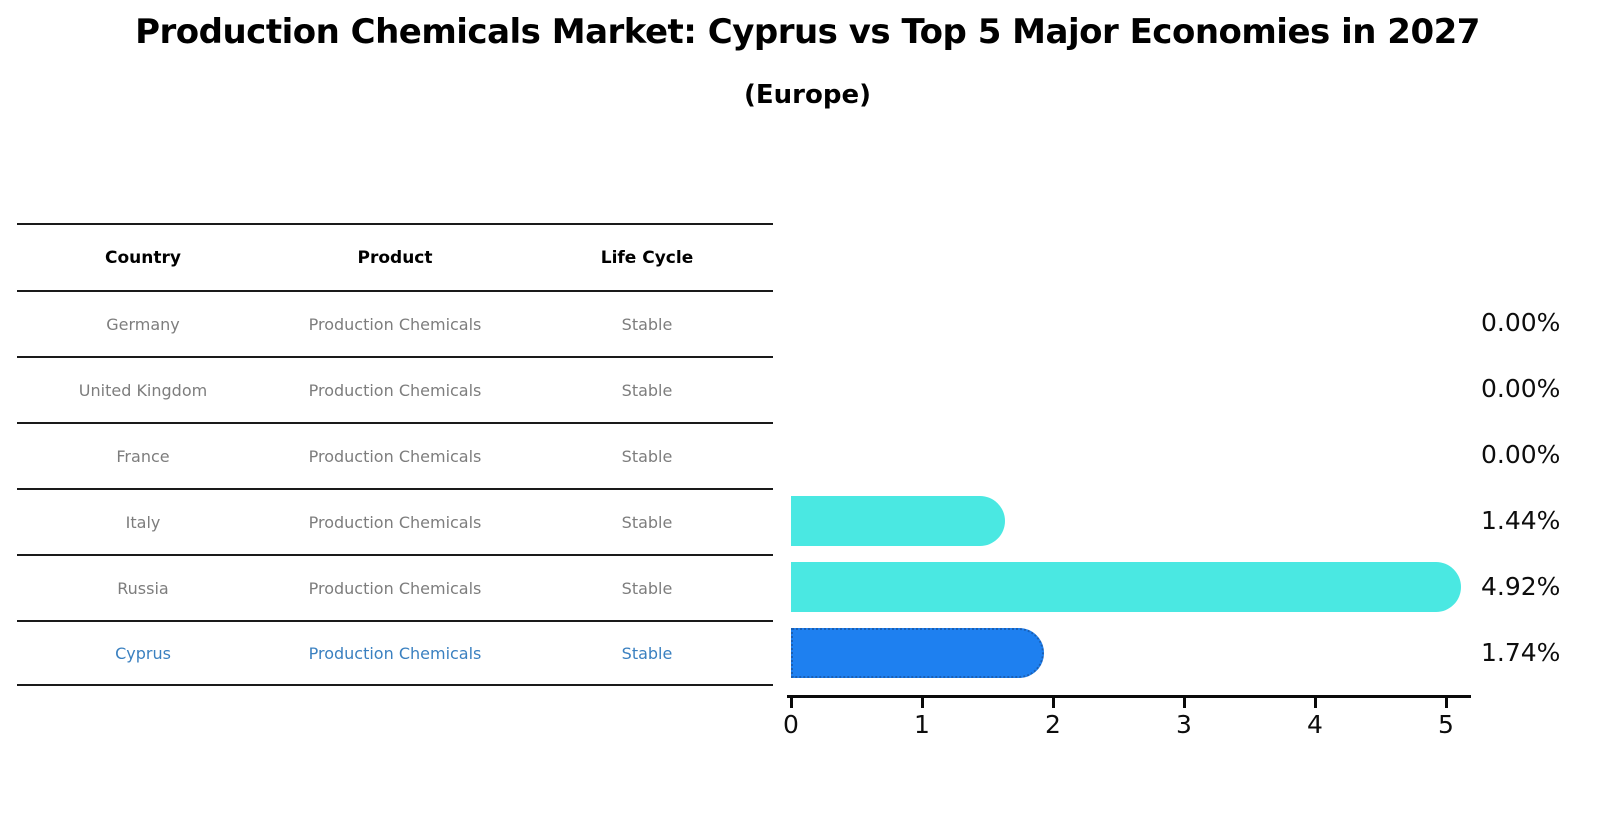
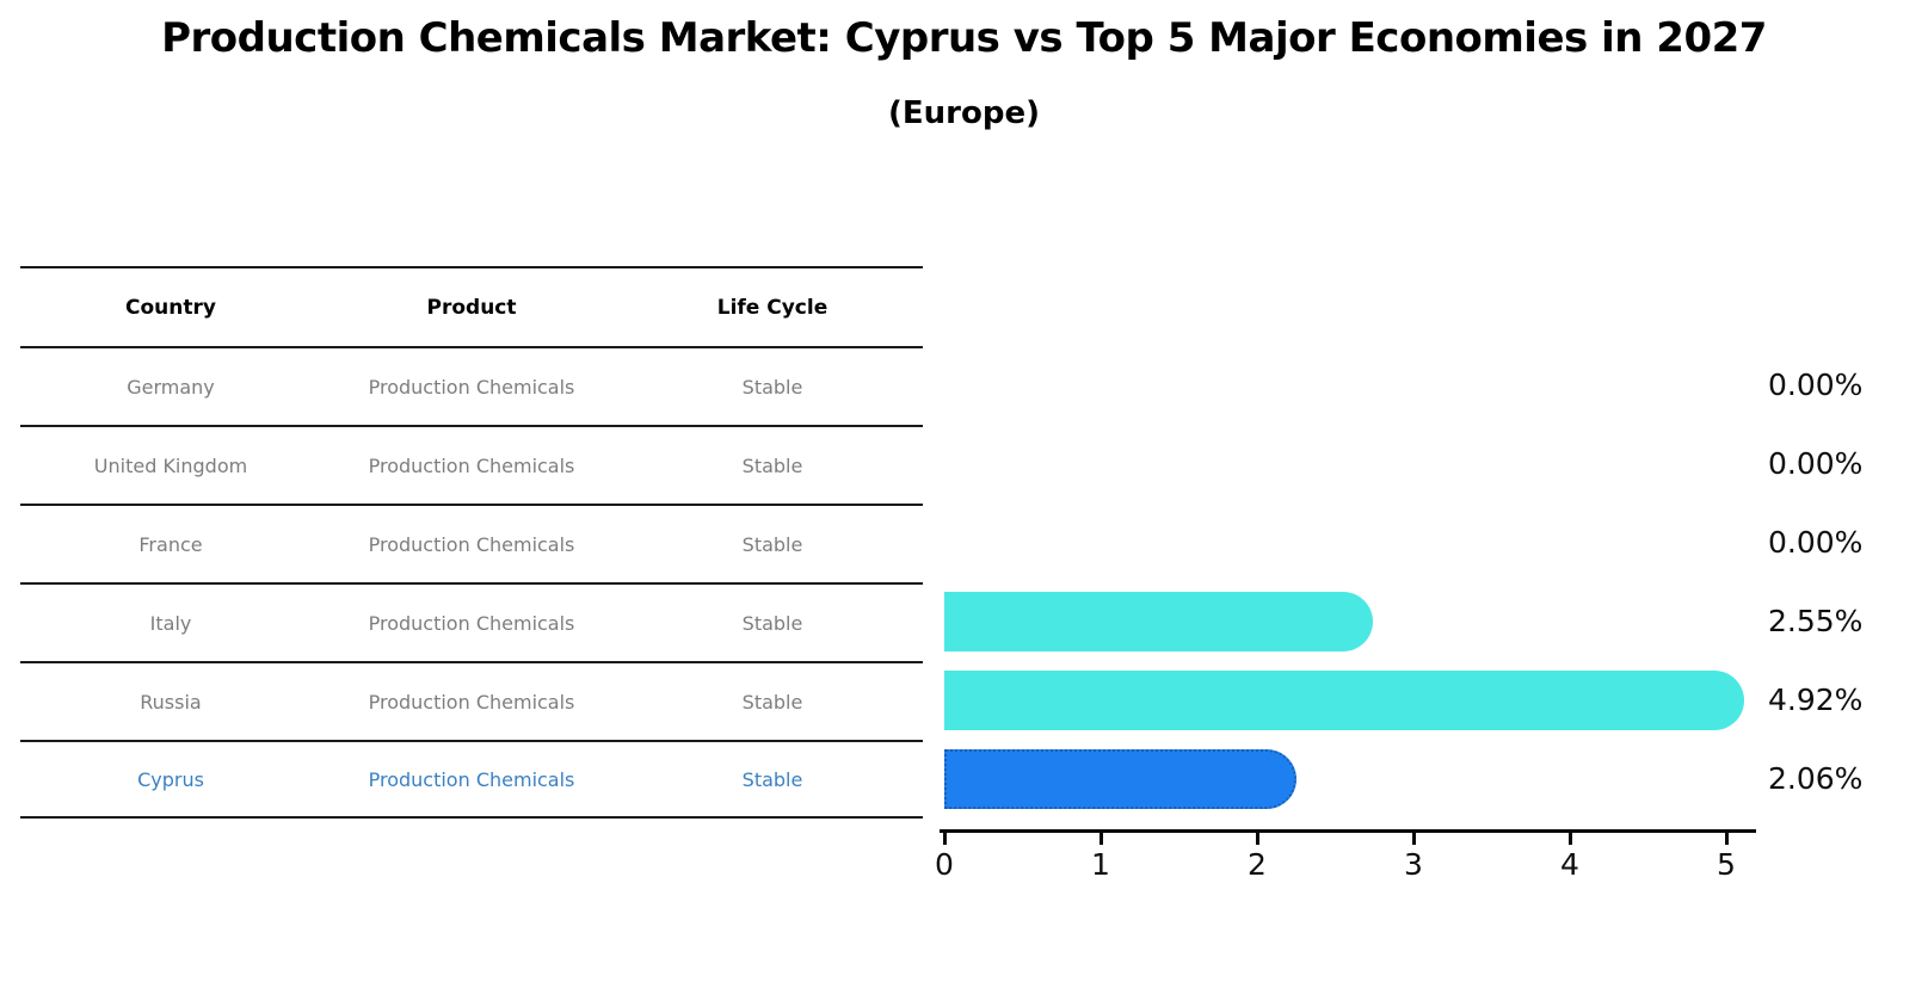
Italy: 1.44% -> 2.55%
Cyprus: 1.74% -> 2.06%
